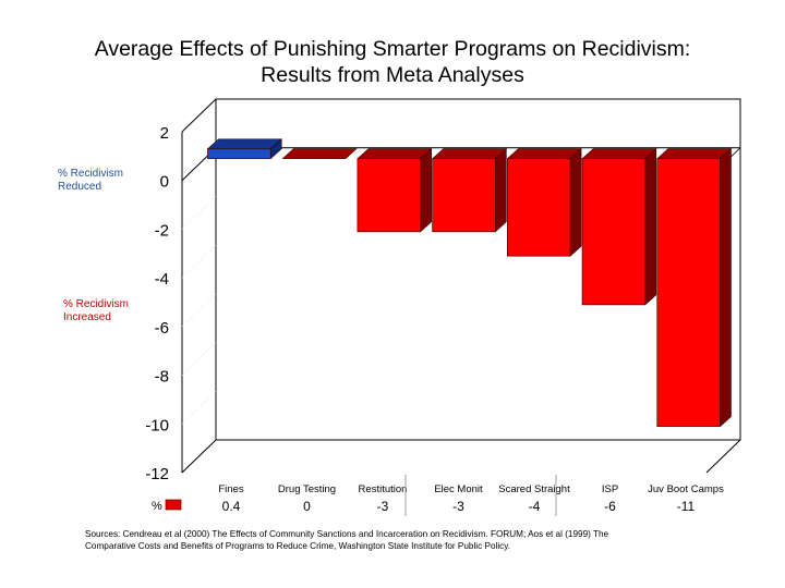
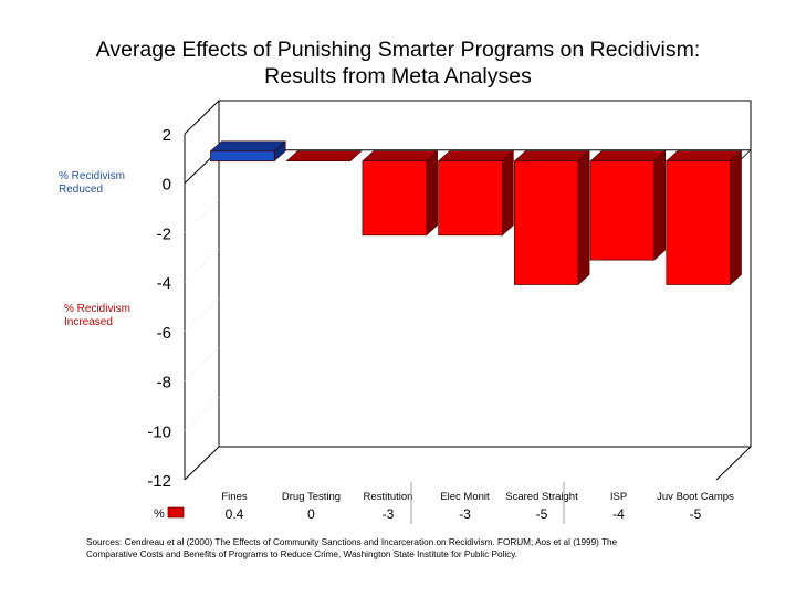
Scared Straight: -4 -> -5
ISP: -6 -> -4
Juv Boot Camps: -11 -> -5
